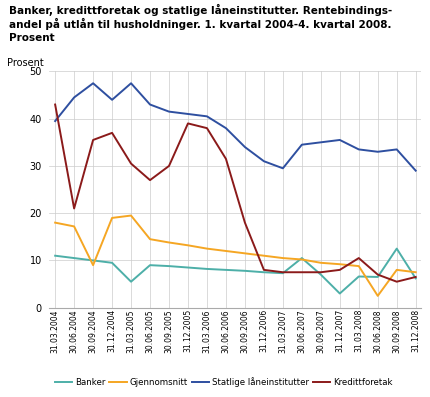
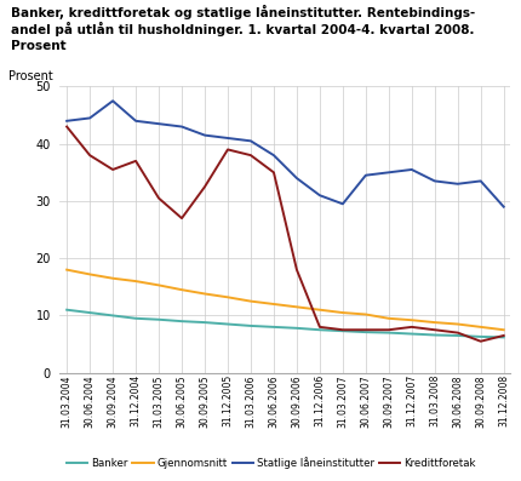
Statlige låneinstitutter/31.03.2004: 39.5 -> 44.0
Kredittforetak/30.06.2004: 21.0 -> 38.0
Gjennomsnitt/30.09.2004: 9.0 -> 16.5
Gjennomsnitt/31.12.2004: 19.0 -> 16.0
Banker/31.03.2005: 5.5 -> 9.3
Gjennomsnitt/31.03.2005: 19.5 -> 15.3
Statlige låneinstitutter/31.03.2005: 47.5 -> 43.5
Kredittforetak/30.09.2005: 30.0 -> 32.5
Kredittforetak/30.06.2006: 31.5 -> 35.0
Banker/30.06.2007: 10.5 -> 7.1
Banker/31.12.2007: 3.0 -> 6.8
Kredittforetak/31.03.2008: 10.5 -> 7.5
Gjennomsnitt/30.06.2008: 2.5 -> 8.5
Banker/30.09.2008: 12.5 -> 6.3
